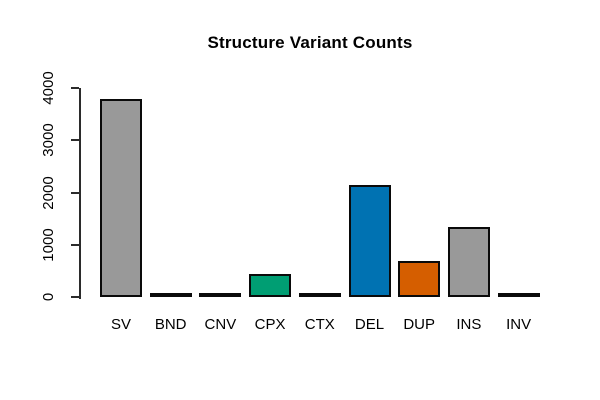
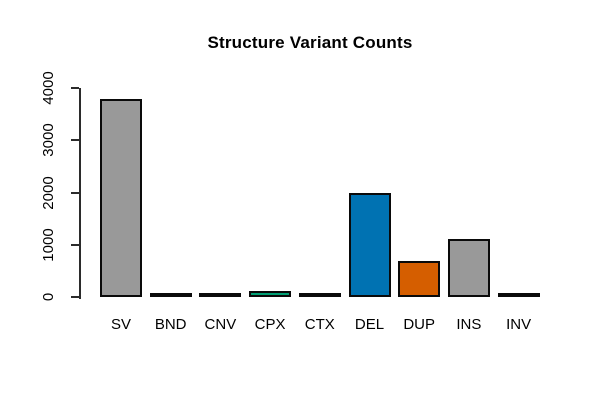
CPX: 400 -> 100
DEL: 2100 -> 2000
INS: 1300 -> 1100
